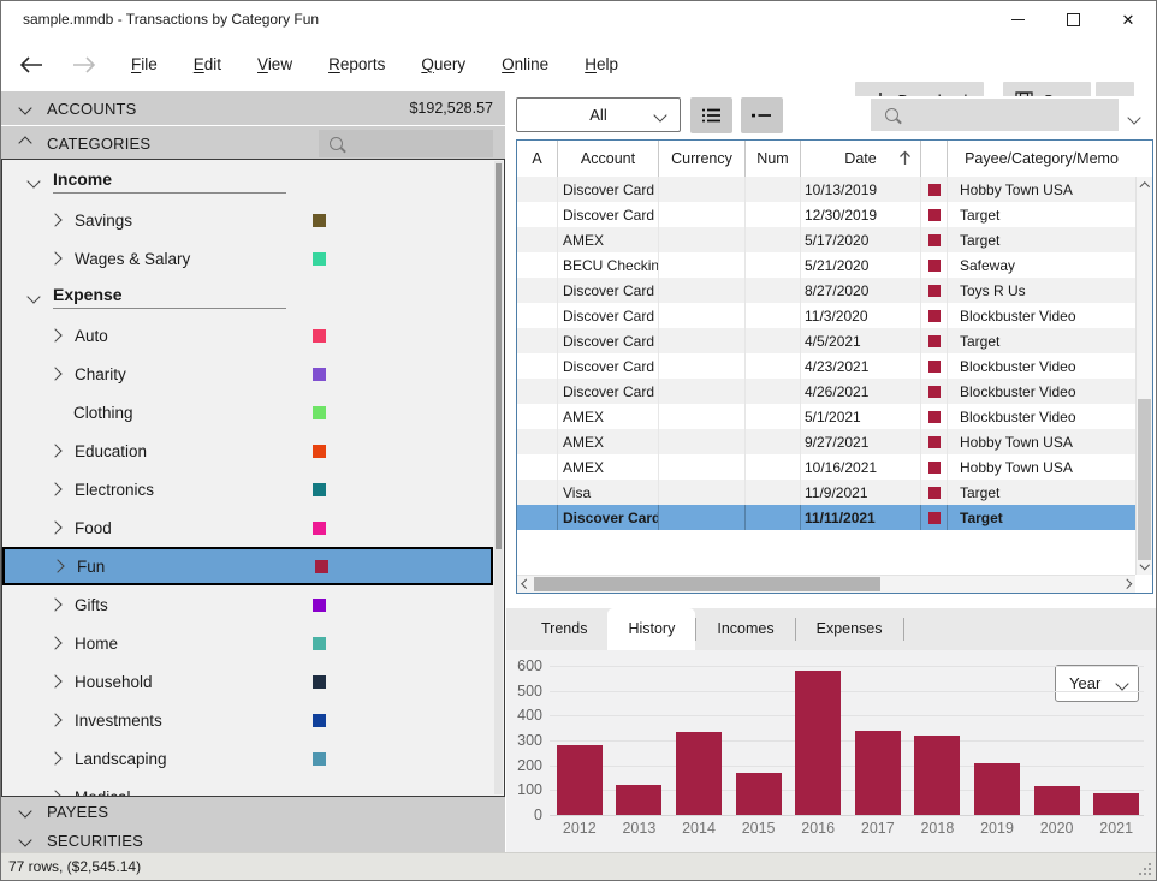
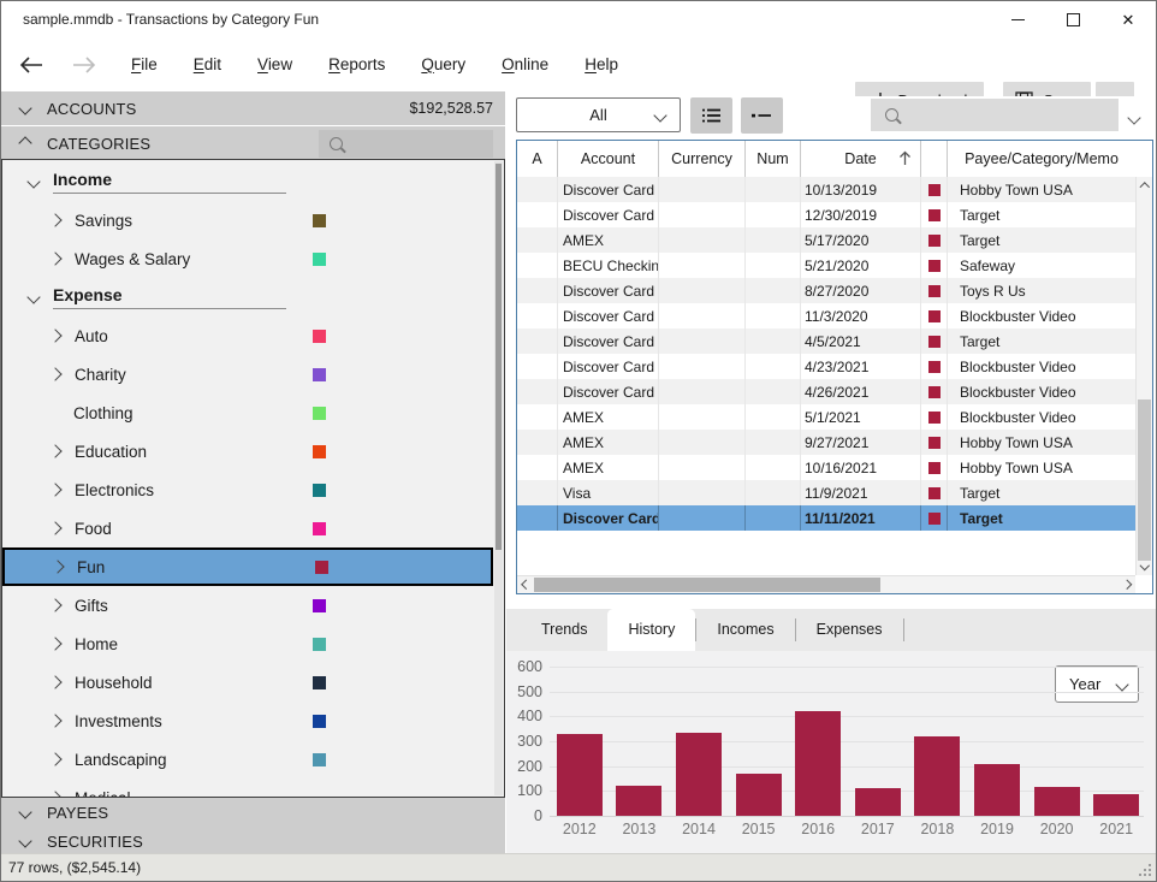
2012: 280 -> 330
2016: 580 -> 420
2017: 340 -> 110
